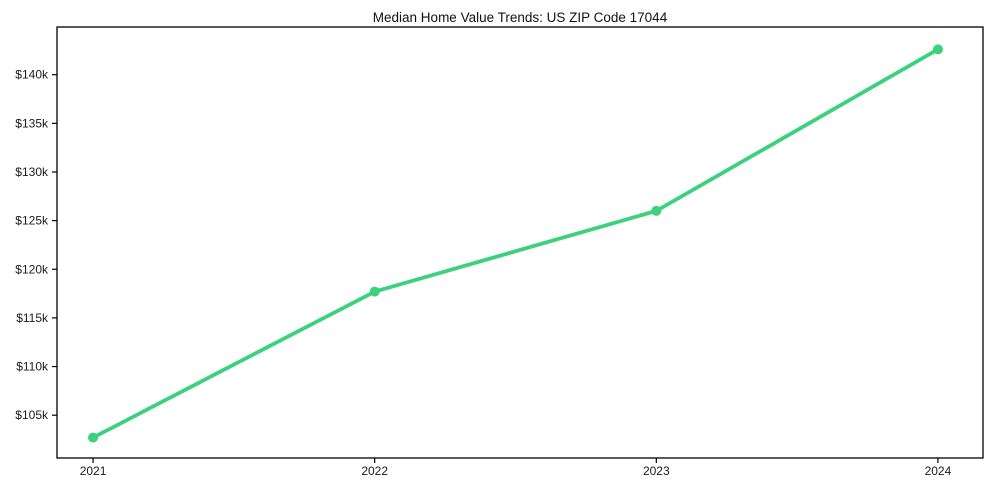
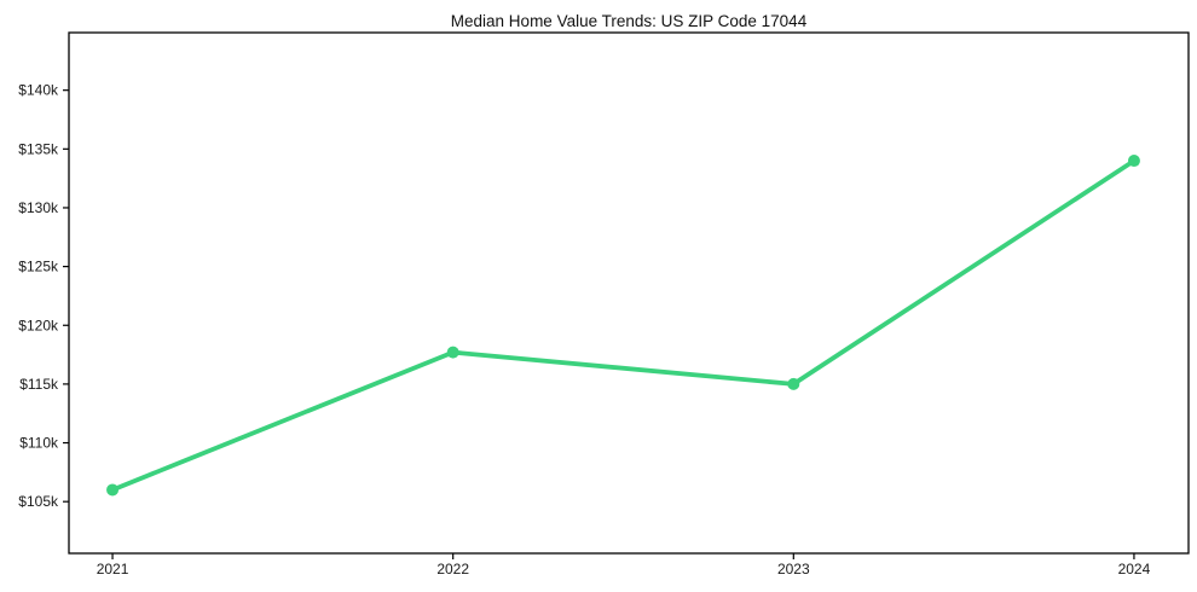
2021: $103k -> $106k
2023: $126k -> $115k
2024: $143k -> $134k
